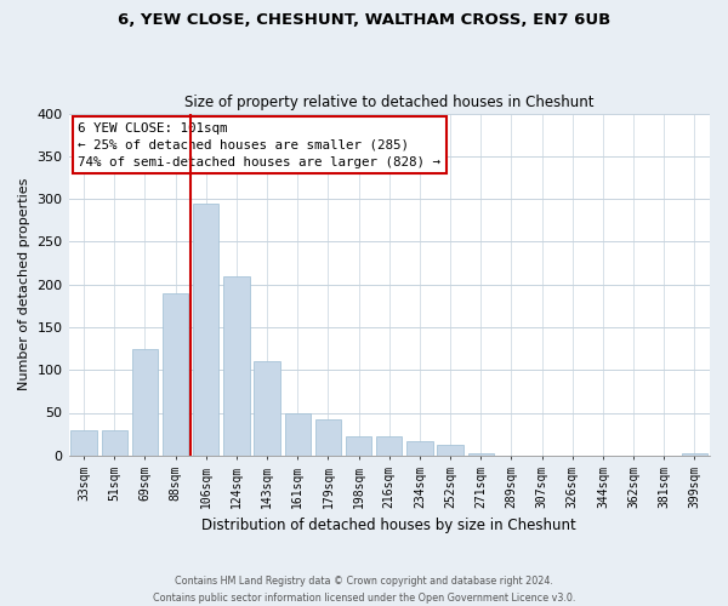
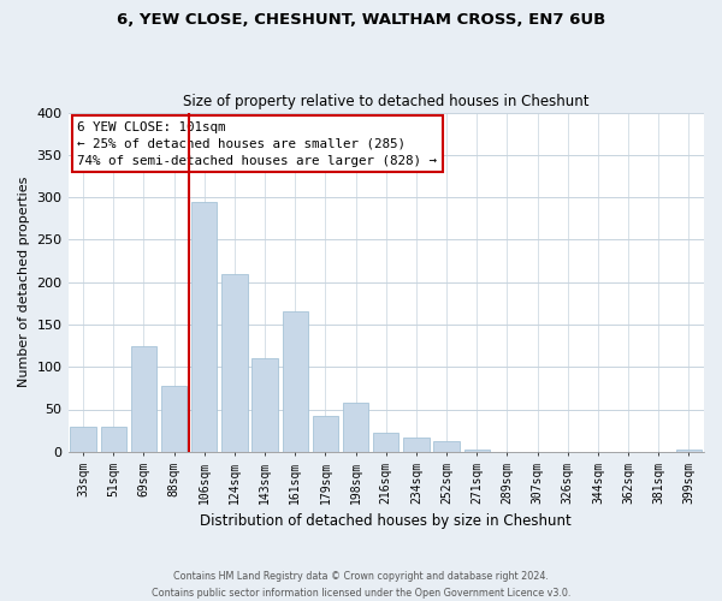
88sqm: 190 -> 78
161sqm: 50 -> 166
198sqm: 22 -> 58
